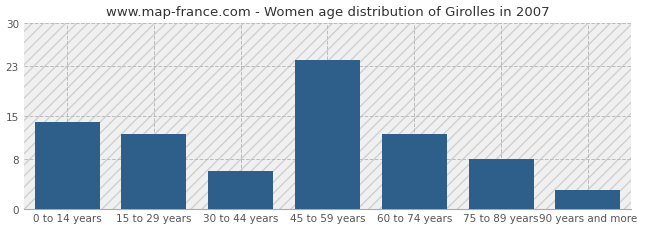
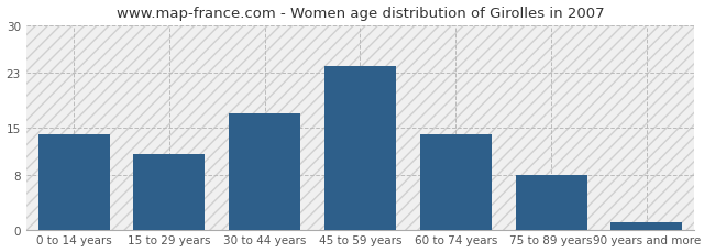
15 to 29 years: 12 -> 11
30 to 44 years: 6 -> 17
60 to 74 years: 12 -> 14
90 years and more: 3 -> 1
